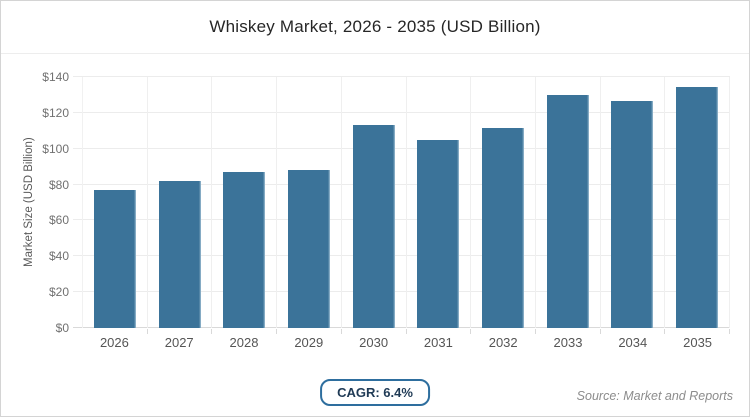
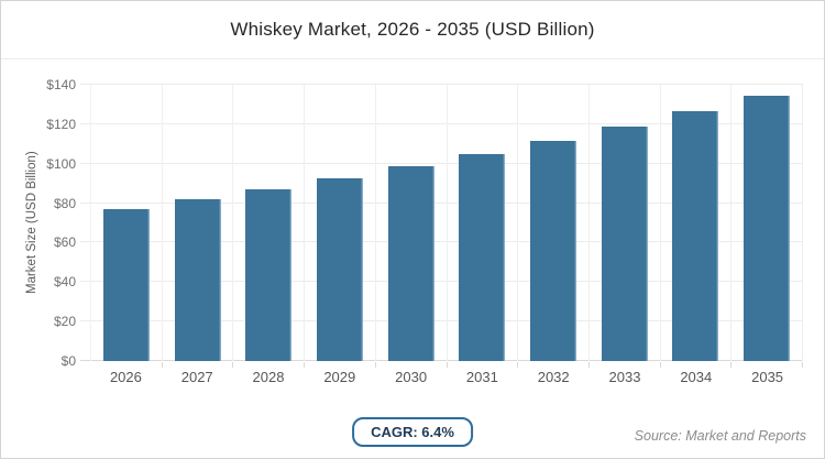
2029: $88 -> $93
2030: $113 -> $99
2033: $130 -> $119
